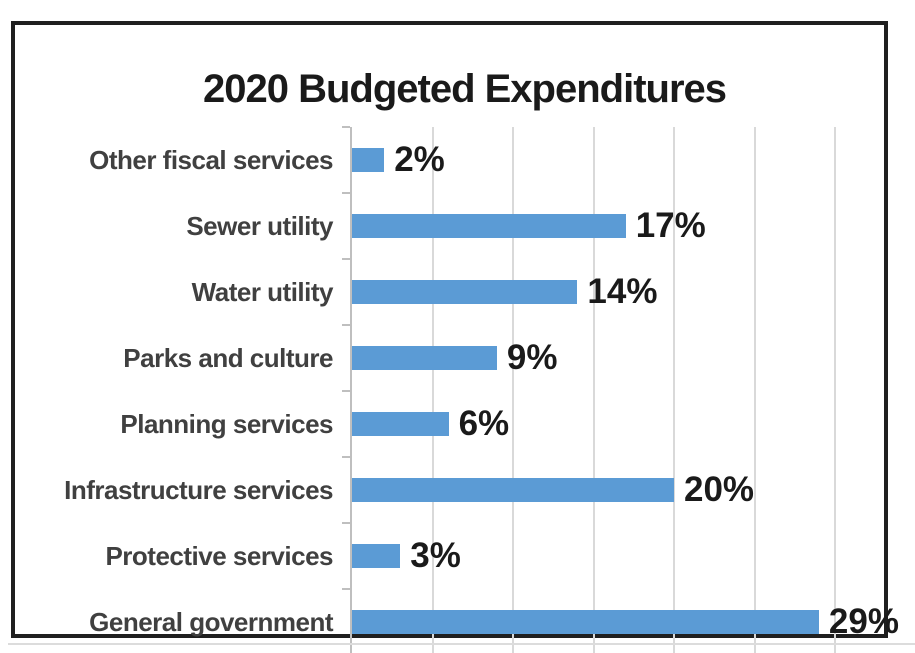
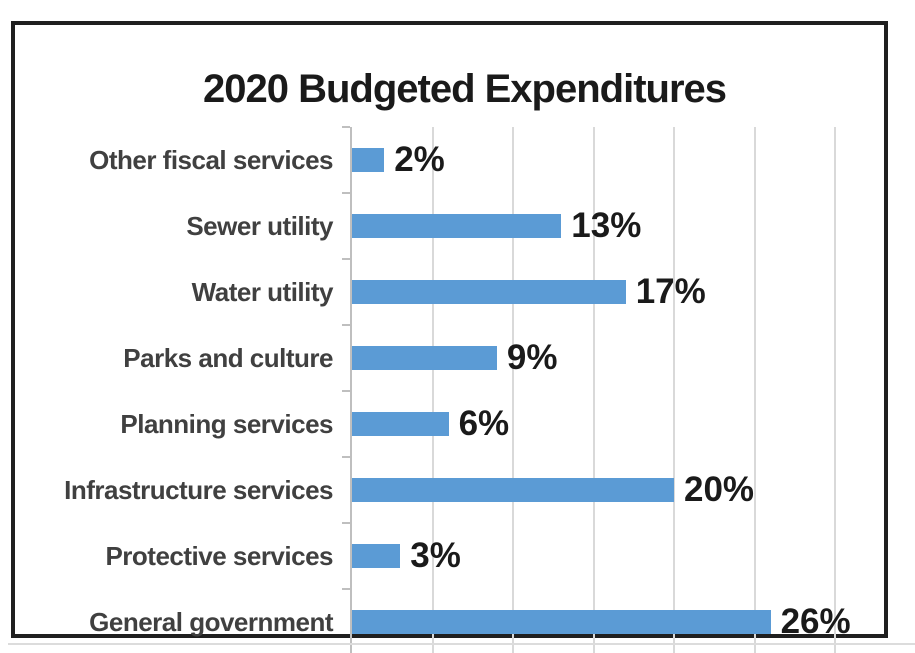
Sewer utility: 17% -> 13%
Water utility: 14% -> 17%
General government: 29% -> 26%
